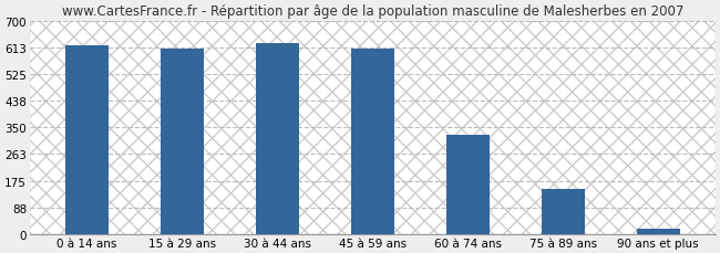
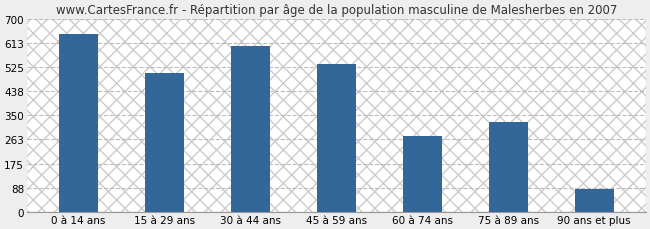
0 à 14 ans: 618 -> 645
15 à 29 ans: 610 -> 505
30 à 44 ans: 626 -> 600
45 à 59 ans: 608 -> 535
60 à 74 ans: 327 -> 275
75 à 89 ans: 148 -> 325
90 ans et plus: 20 -> 85
